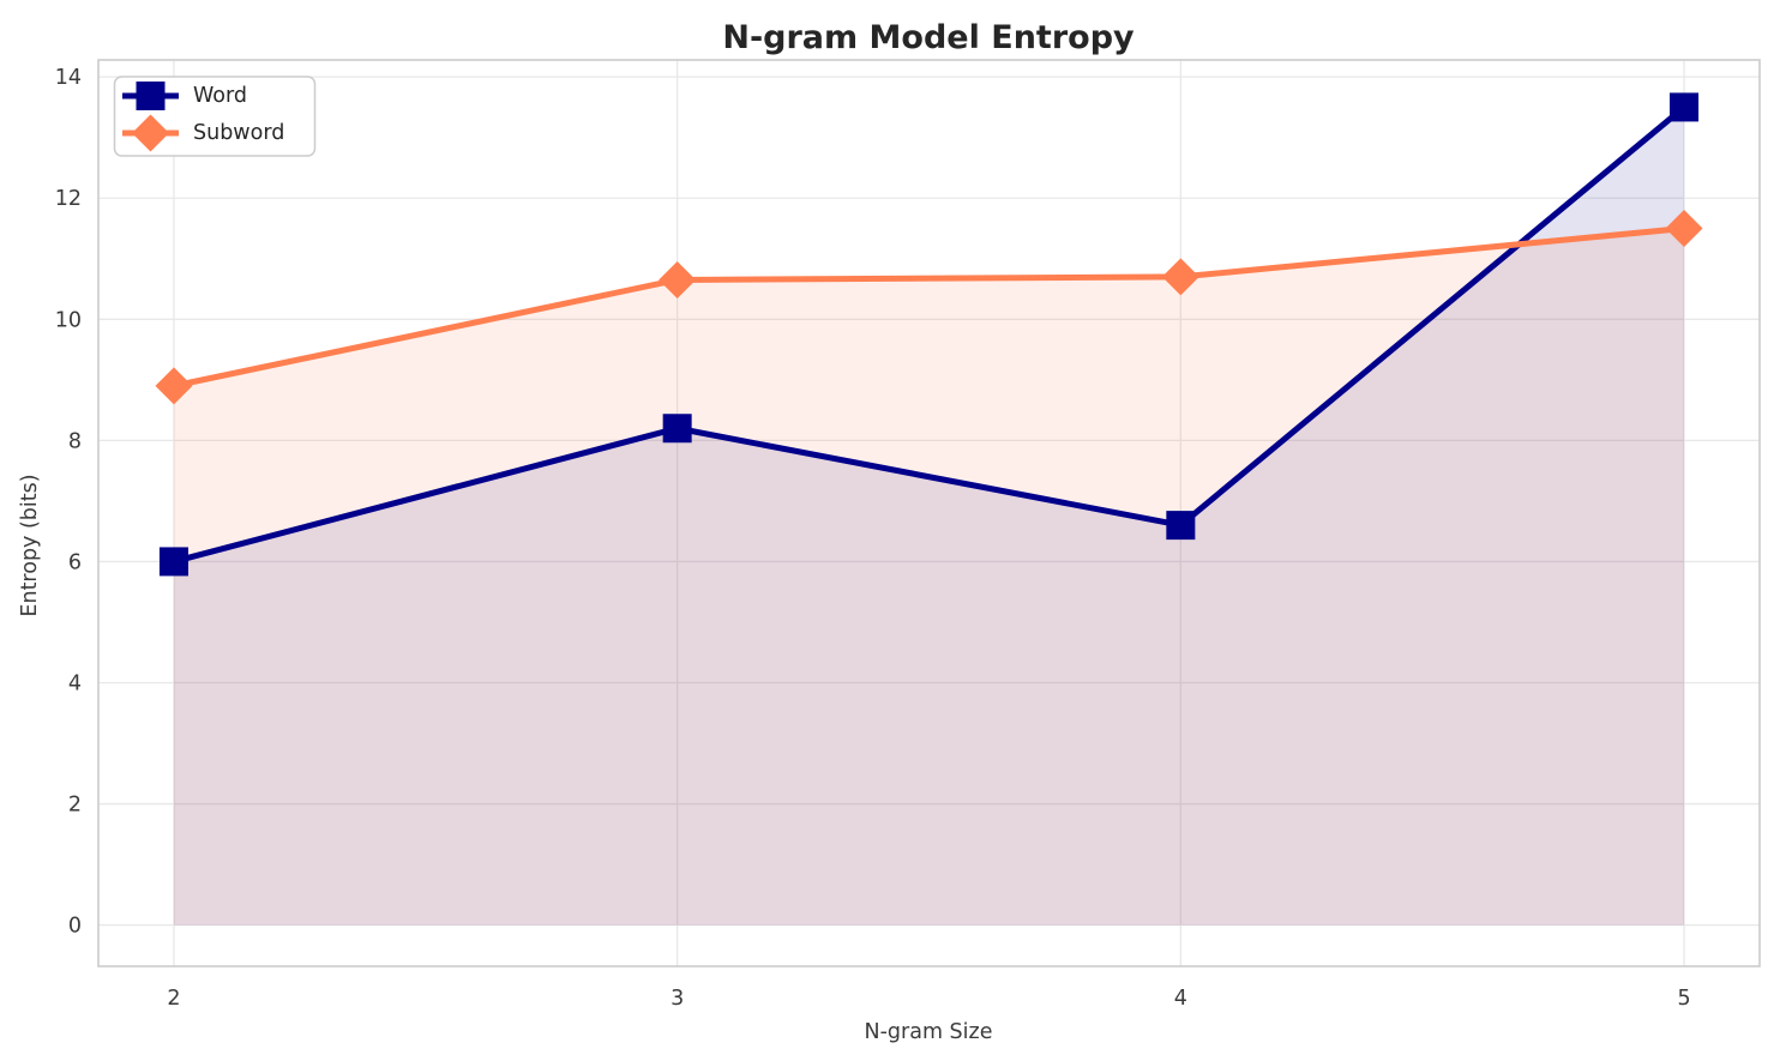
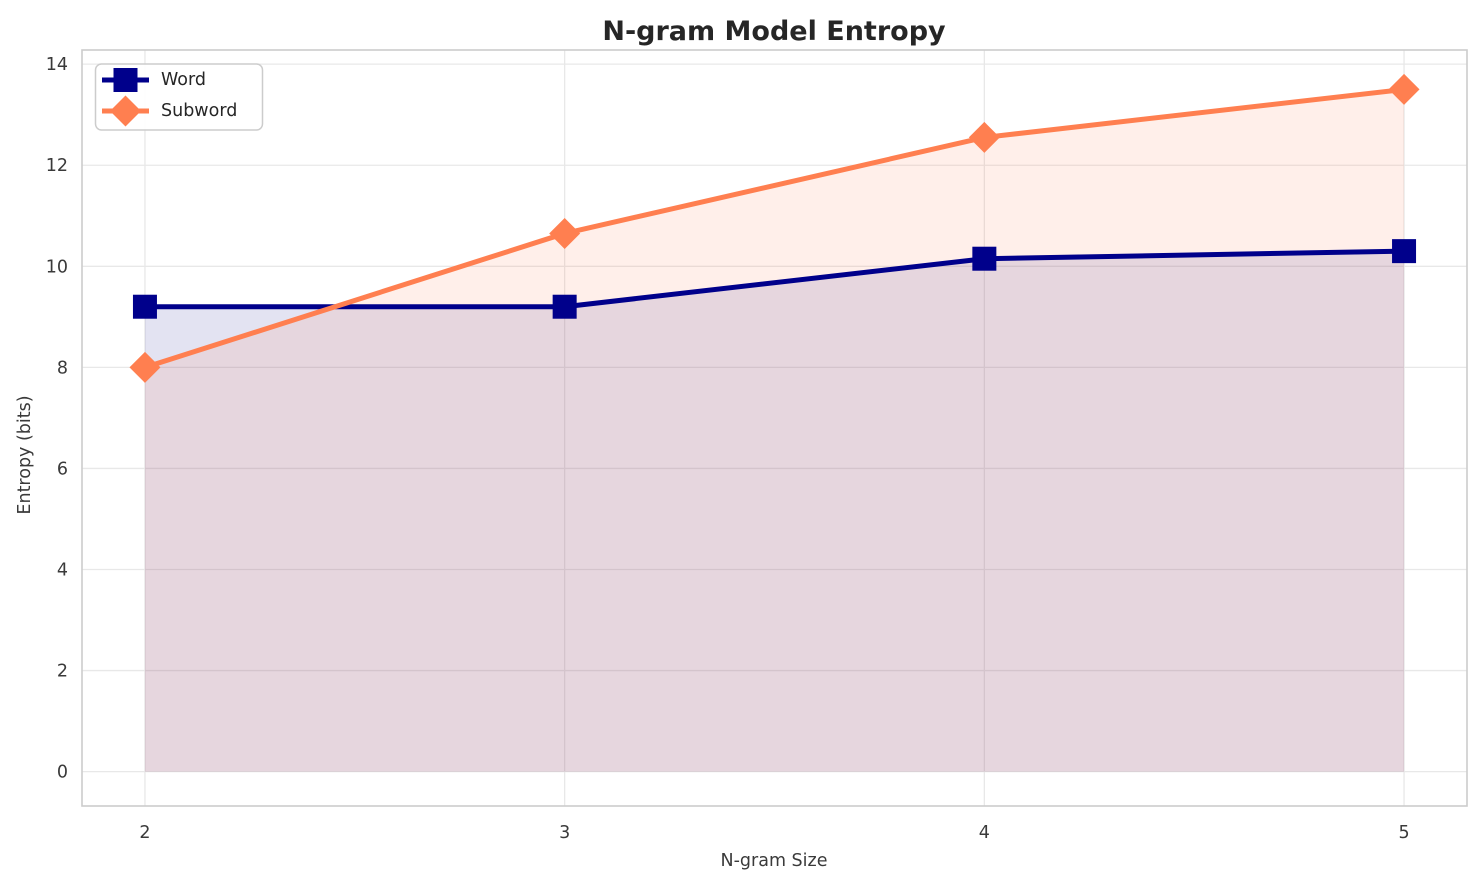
Word/2: 6.0 -> 9.2
Subword/2: 8.9 -> 8.0
Word/3: 8.2 -> 9.2
Word/4: 6.6 -> 10.2
Subword/4: 10.7 -> 12.6
Word/5: 13.5 -> 10.3
Subword/5: 11.5 -> 13.5
